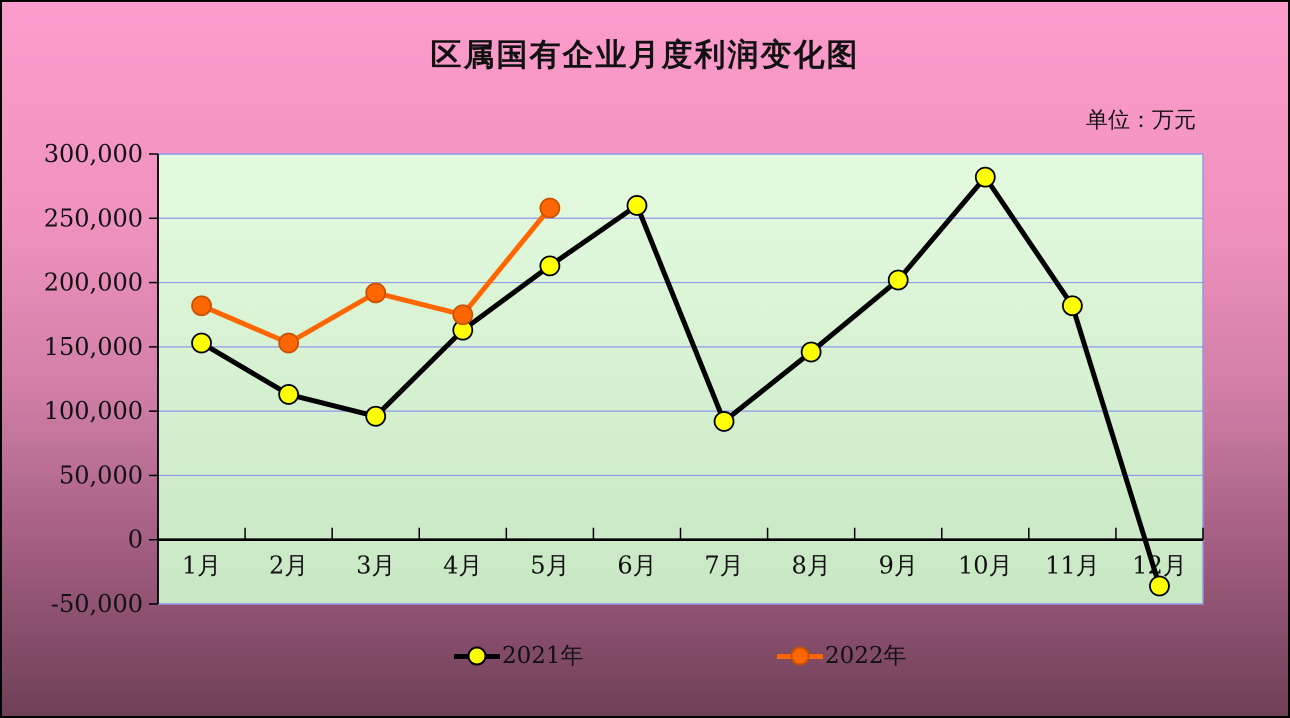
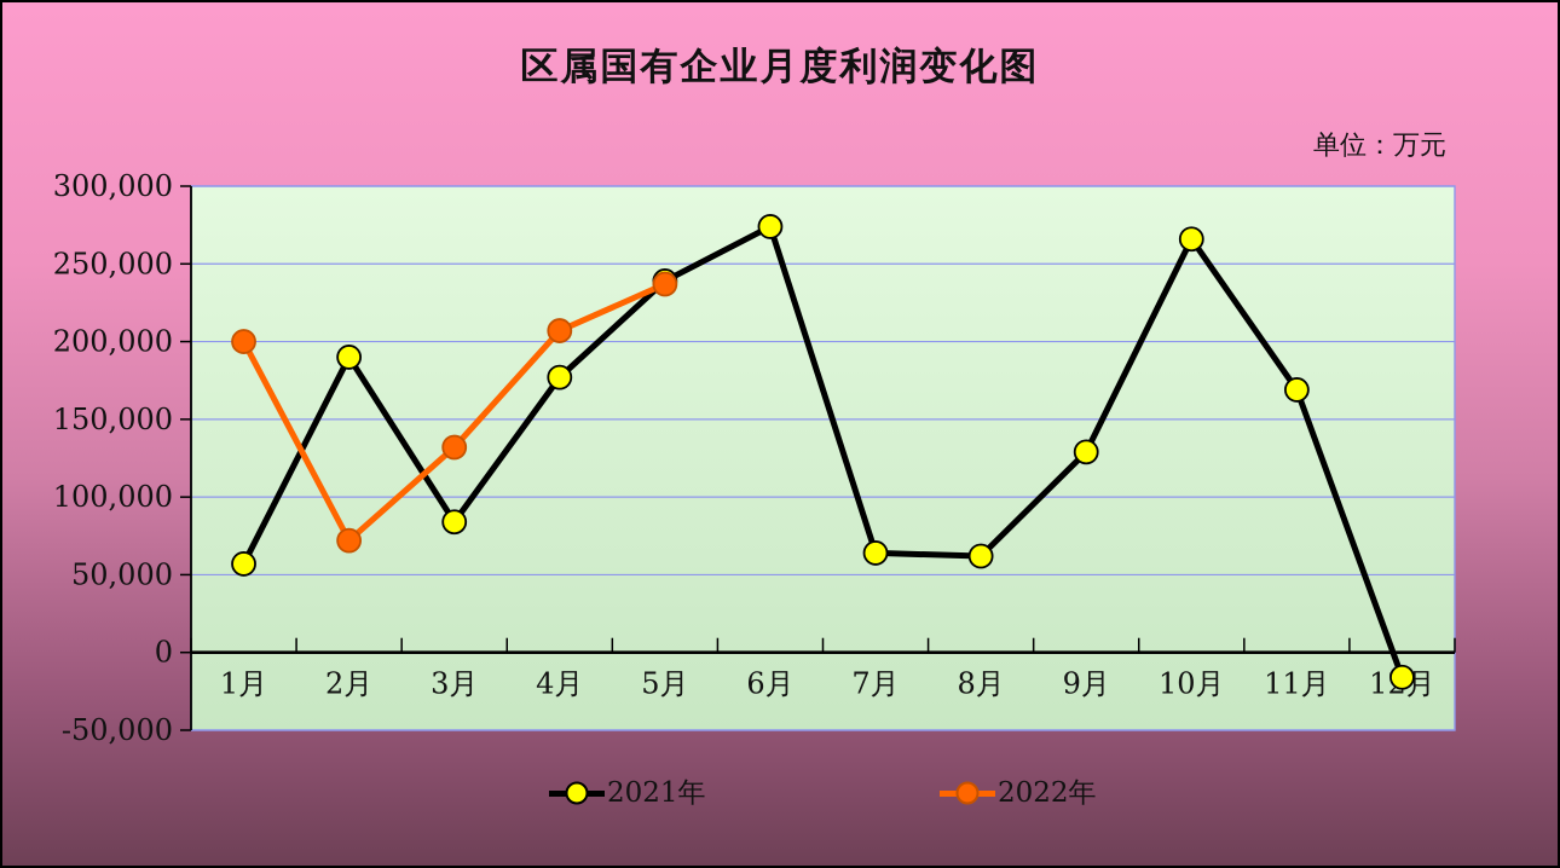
2021年/1月: 153000 -> 57000
2022年/1月: 182000 -> 200000
2021年/2月: 113000 -> 190000
2022年/2月: 153000 -> 72000
2021年/3月: 96000 -> 84000
2022年/3月: 192000 -> 132000
2021年/4月: 163000 -> 177000
2022年/4月: 175000 -> 207000
2021年/5月: 213000 -> 239000
2022年/5月: 258000 -> 237000
2021年/6月: 260000 -> 274000
2021年/7月: 92000 -> 64000
2021年/8月: 146000 -> 62000
2021年/9月: 202000 -> 129000
2021年/10月: 282000 -> 266000
2021年/11月: 182000 -> 169000
2021年/12月: -36000 -> -16000
